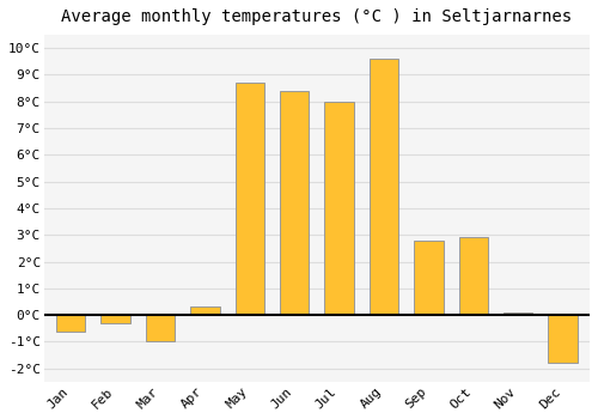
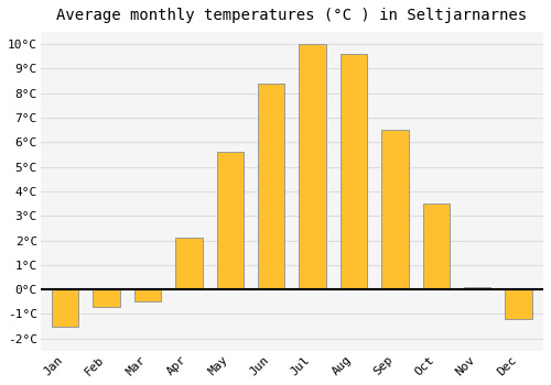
Jan: -0.6°C -> -1.5°C
Feb: -0.3°C -> -0.7°C
Mar: -1.0°C -> -0.5°C
Apr: 0.3°C -> 2.1°C
May: 8.7°C -> 5.6°C
Jul: 8.0°C -> 10.0°C
Sep: 2.8°C -> 6.5°C
Oct: 2.9°C -> 3.5°C
Dec: -1.8°C -> -1.2°C
